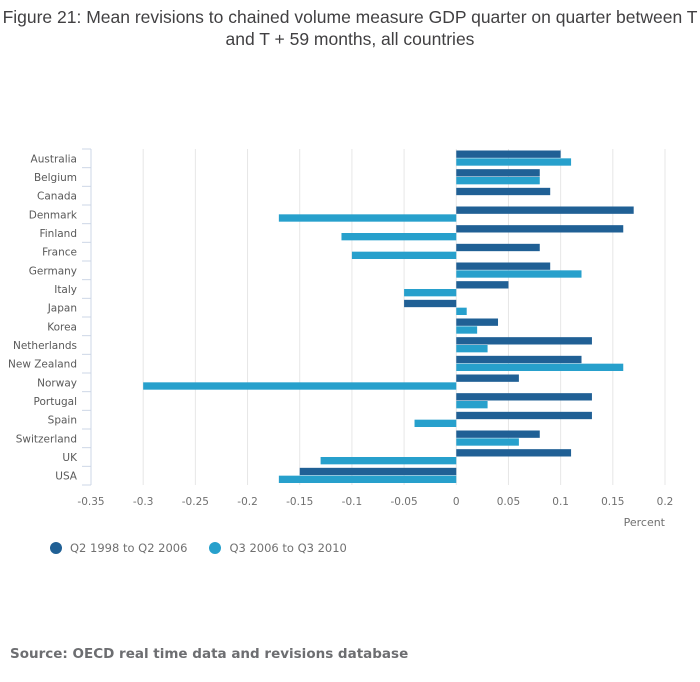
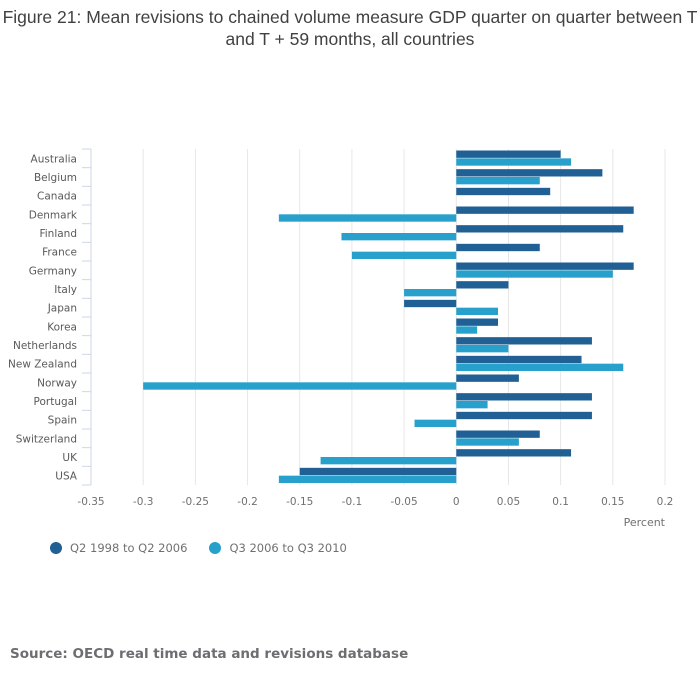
Q2 1998 to Q2 2006/Belgium: 0.08 -> 0.14
Q2 1998 to Q2 2006/Germany: 0.09 -> 0.17
Q3 2006 to Q3 2010/Germany: 0.12 -> 0.15
Q3 2006 to Q3 2010/Japan: 0.01 -> 0.04
Q3 2006 to Q3 2010/Netherlands: 0.03 -> 0.05
